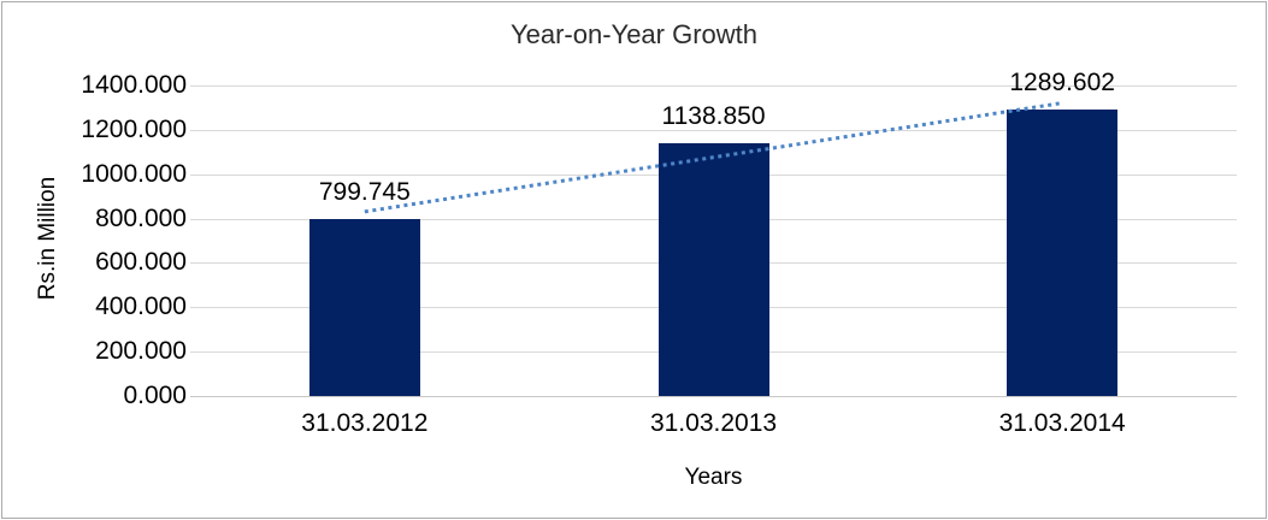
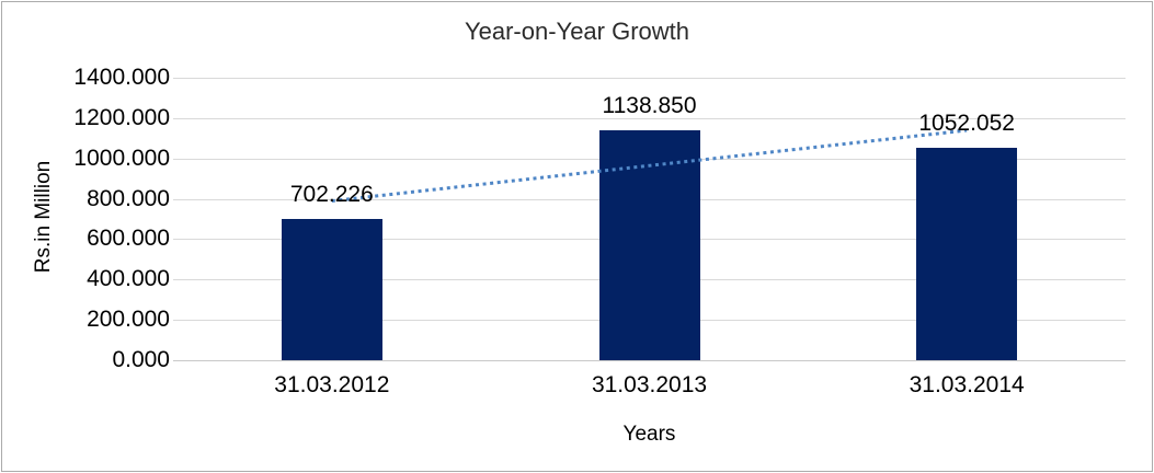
31.03.2012: 799.745 -> 702.226
31.03.2014: 1289.602 -> 1052.052
